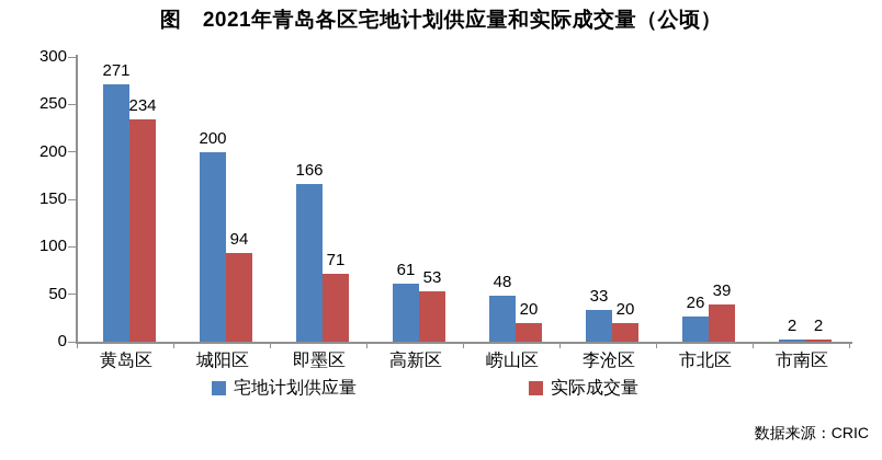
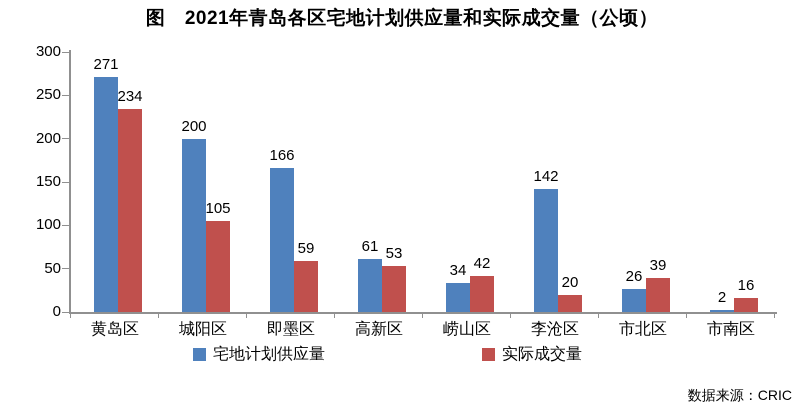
实际成交量/城阳区: 94 -> 105
实际成交量/即墨区: 71 -> 59
宅地计划供应量/崂山区: 48 -> 34
实际成交量/崂山区: 20 -> 42
宅地计划供应量/李沧区: 33 -> 142
实际成交量/市南区: 2 -> 16
